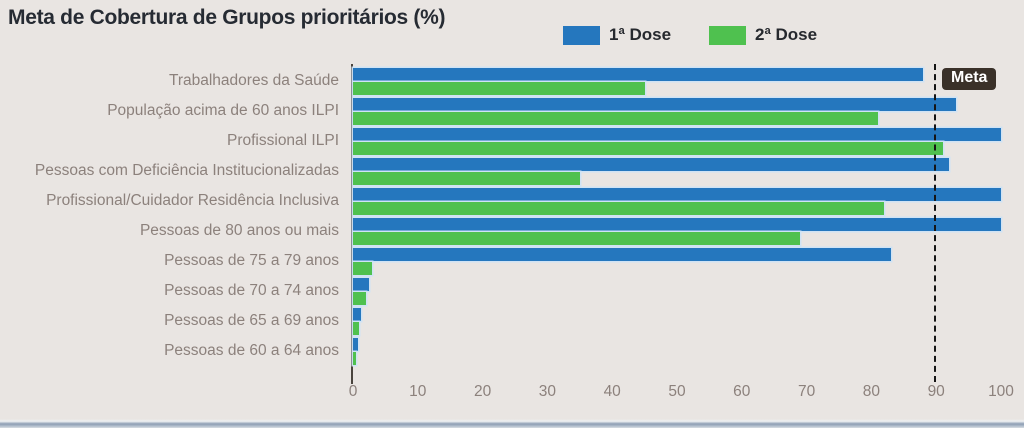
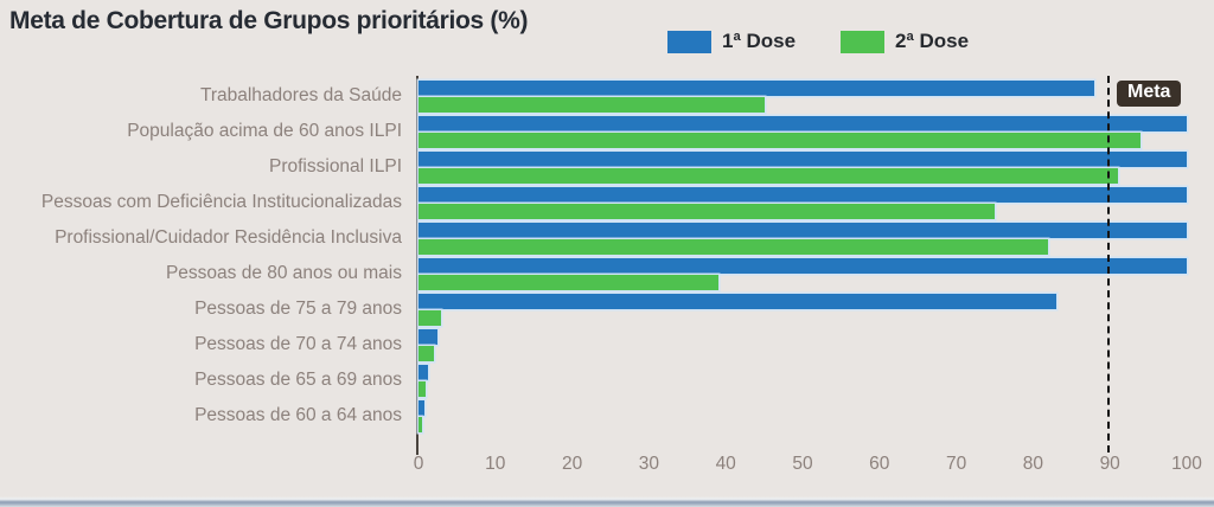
1ª Dose/População acima de 60 anos ILPI: 93 -> 100
2ª Dose/População acima de 60 anos ILPI: 81 -> 94
1ª Dose/Pessoas com Deficiência Institucionalizadas: 92 -> 100
2ª Dose/Pessoas com Deficiência Institucionalizadas: 35 -> 75
2ª Dose/Pessoas de 80 anos ou mais: 69 -> 39
